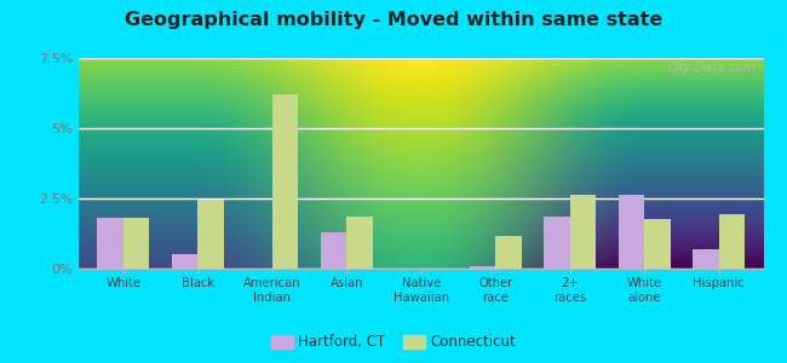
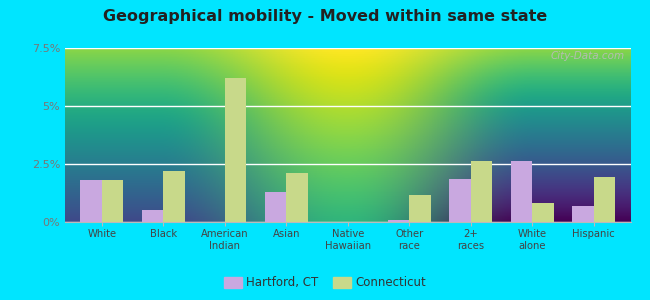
Connecticut/Black: 2.45% -> 2.20%
Connecticut/Asian: 1.85% -> 2.10%
Connecticut/White alone: 1.75% -> 0.80%
